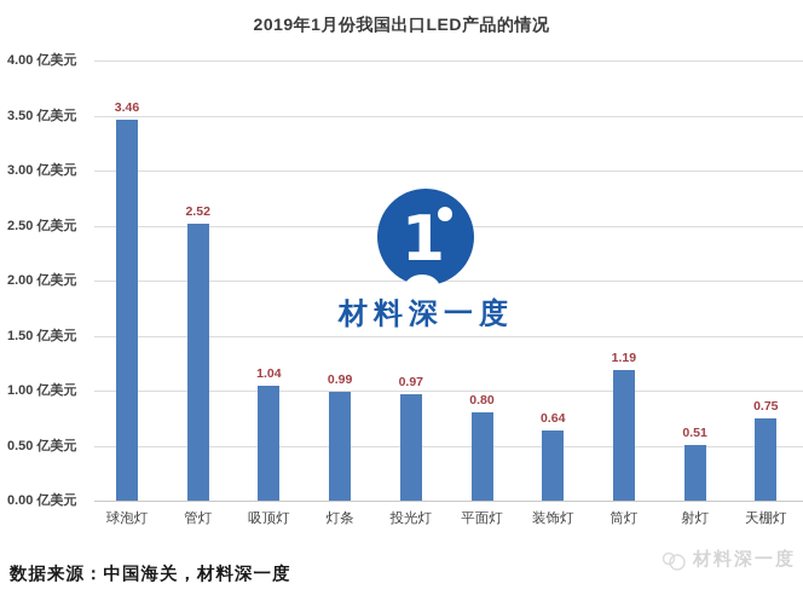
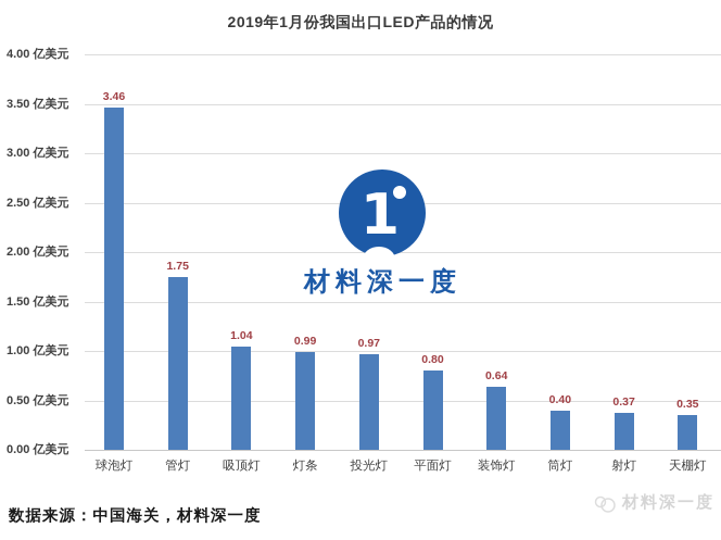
管灯: 2.52 -> 1.75
筒灯: 1.19 -> 0.40
射灯: 0.51 -> 0.37
天棚灯: 0.75 -> 0.35
